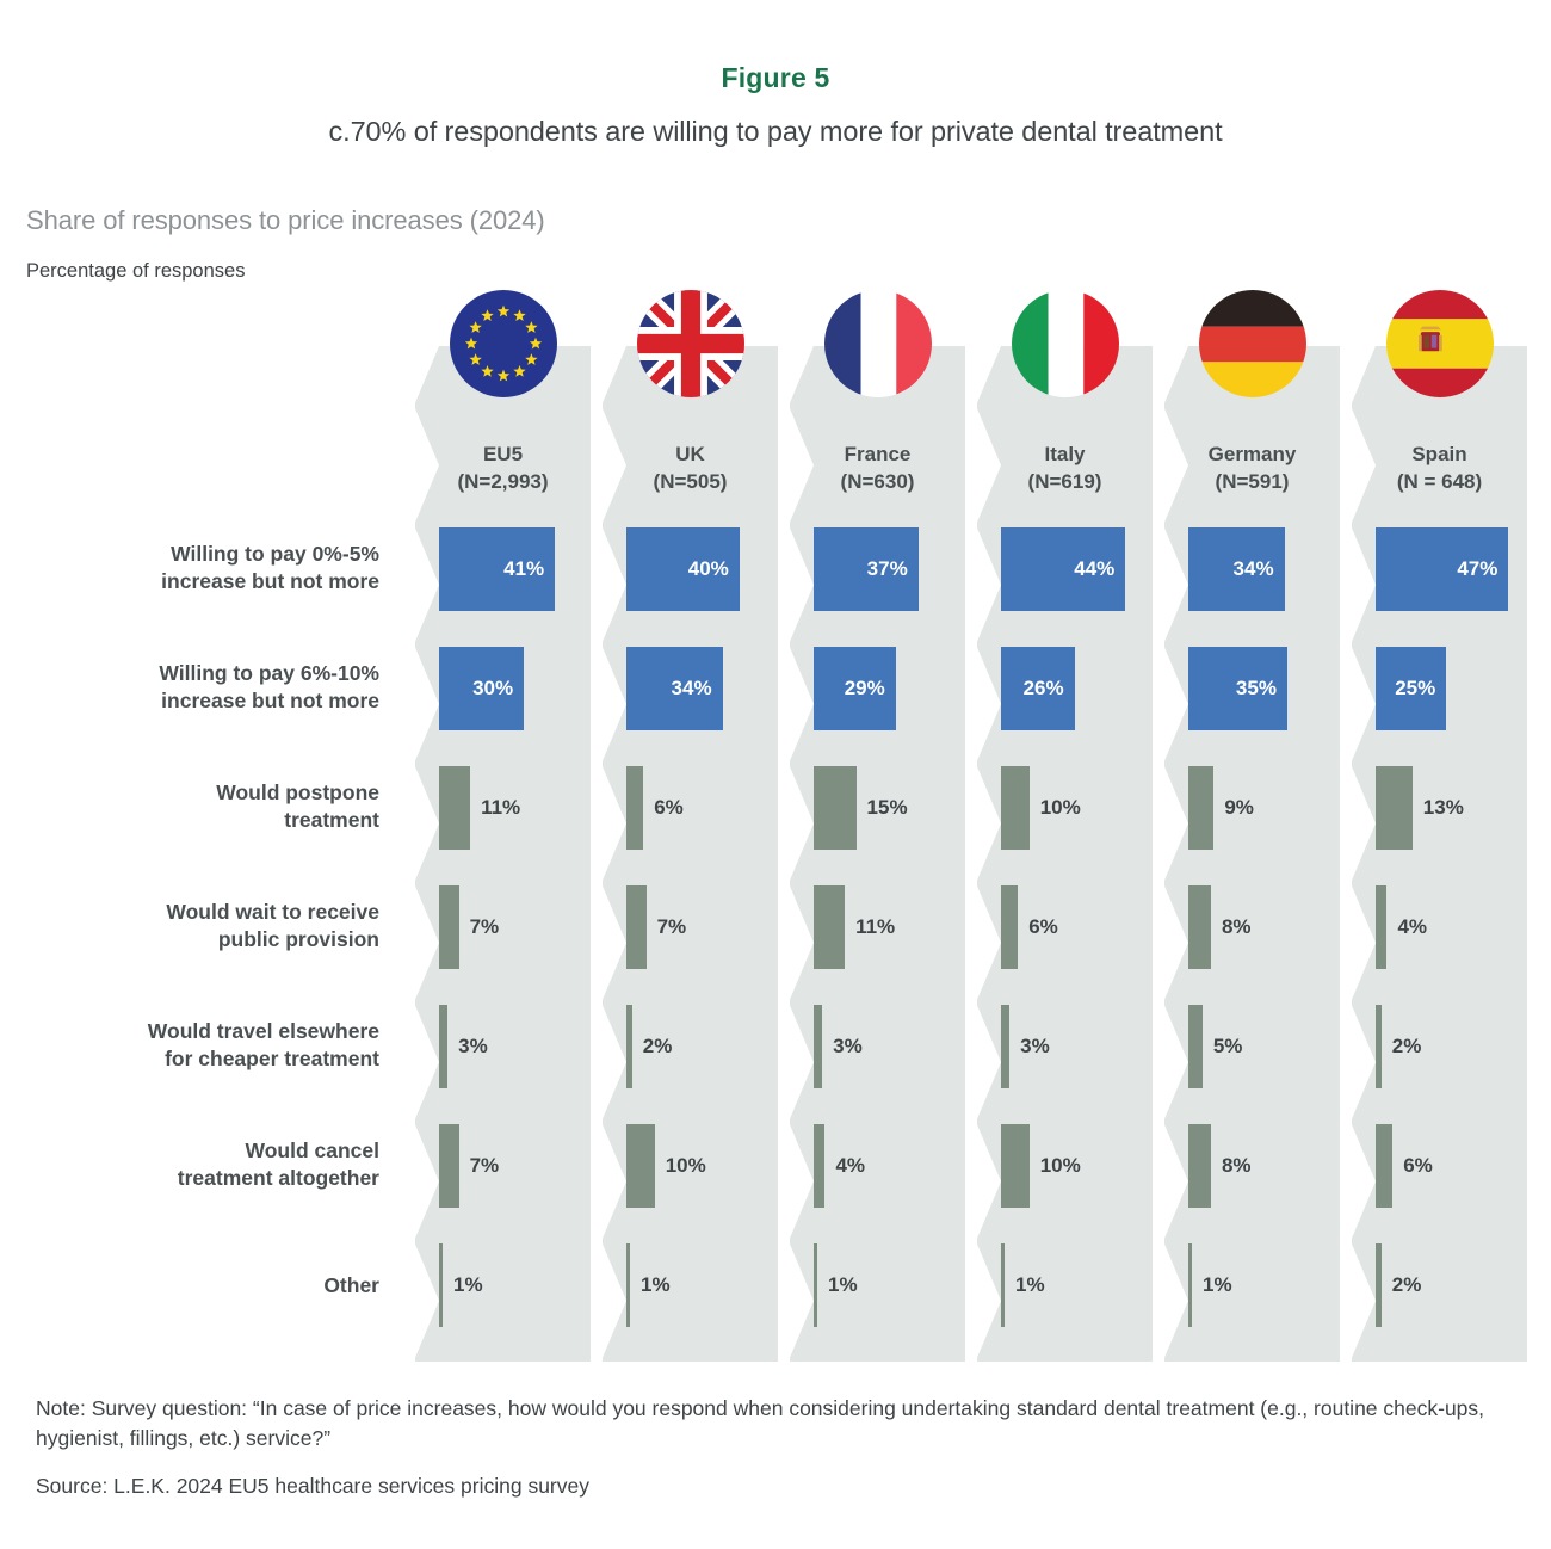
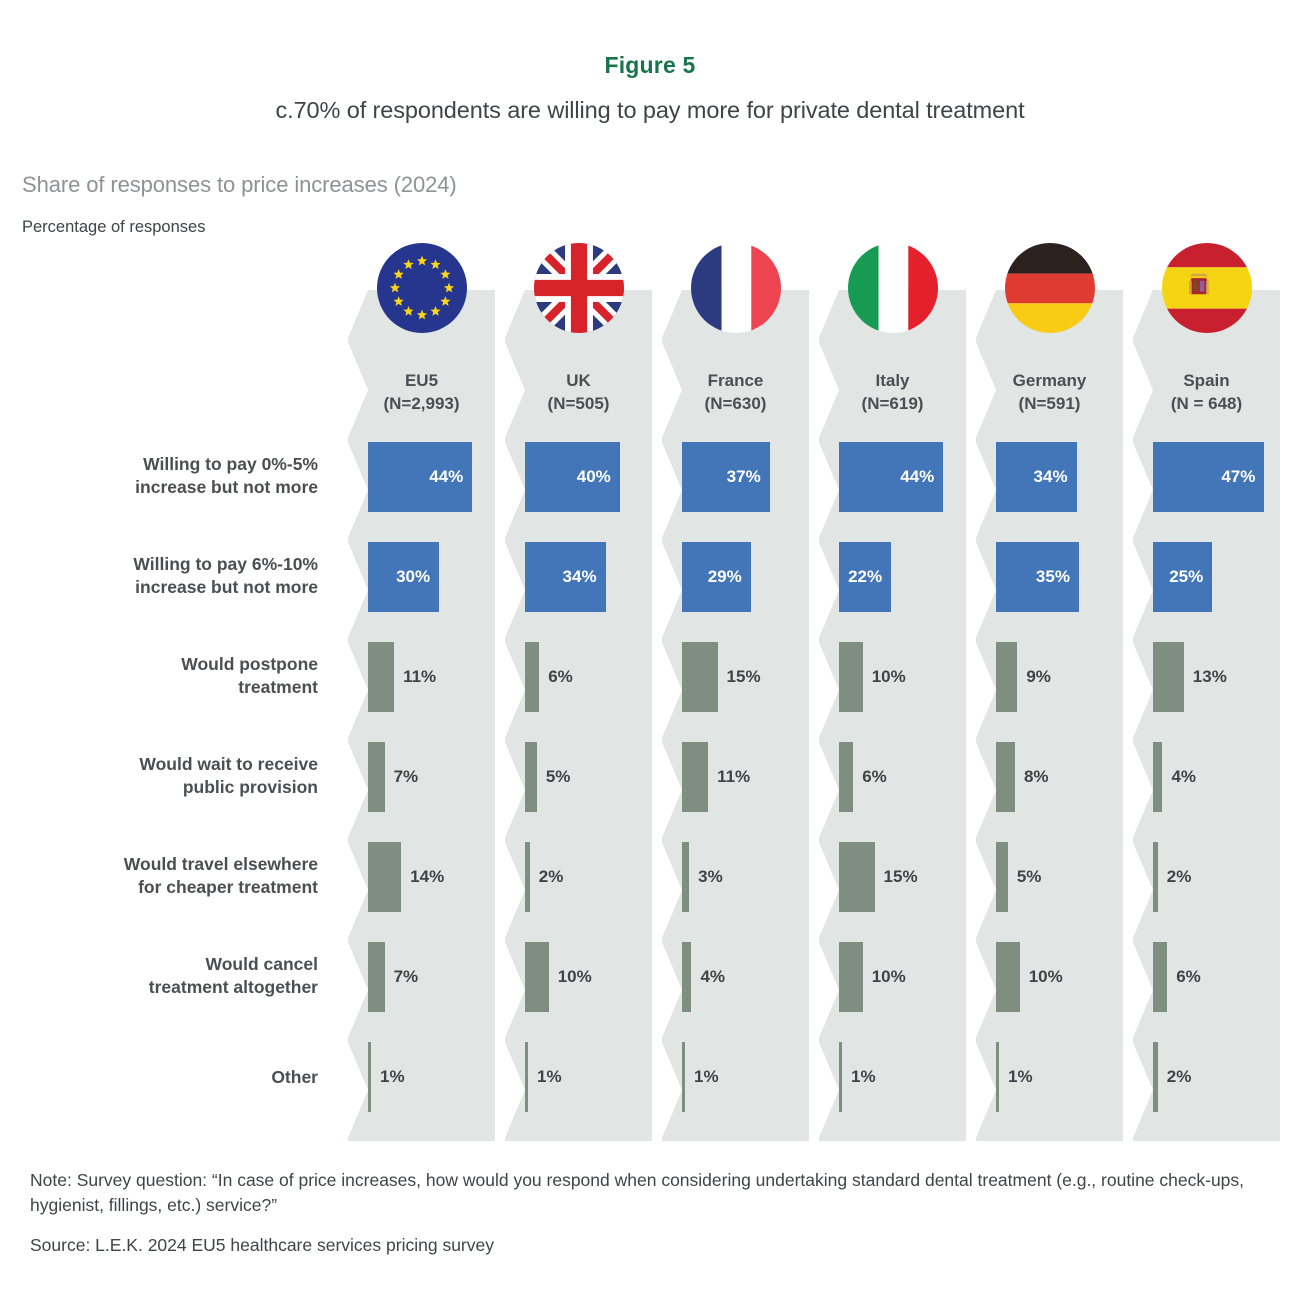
EU5/Willing to pay 0%-5% increase but not more: 41% -> 44%
Italy/Willing to pay 6%-10% increase but not more: 26% -> 22%
UK/Would wait to receive public provision: 7% -> 5%
EU5/Would travel elsewhere for cheaper treatment: 3% -> 14%
Italy/Would travel elsewhere for cheaper treatment: 3% -> 15%
Germany/Would cancel treatment altogether: 8% -> 10%
